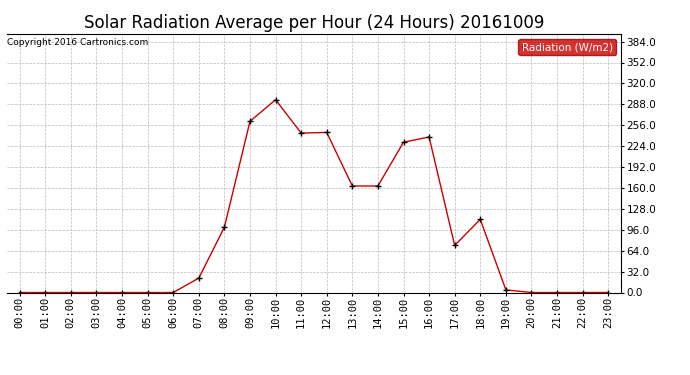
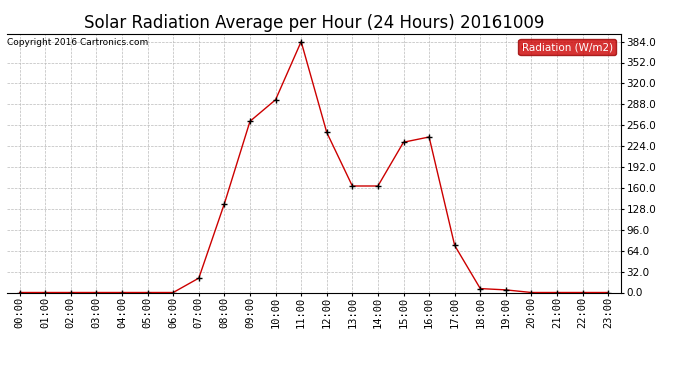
08:00: 100 -> 136
11:00: 244 -> 384
18:00: 112 -> 6
